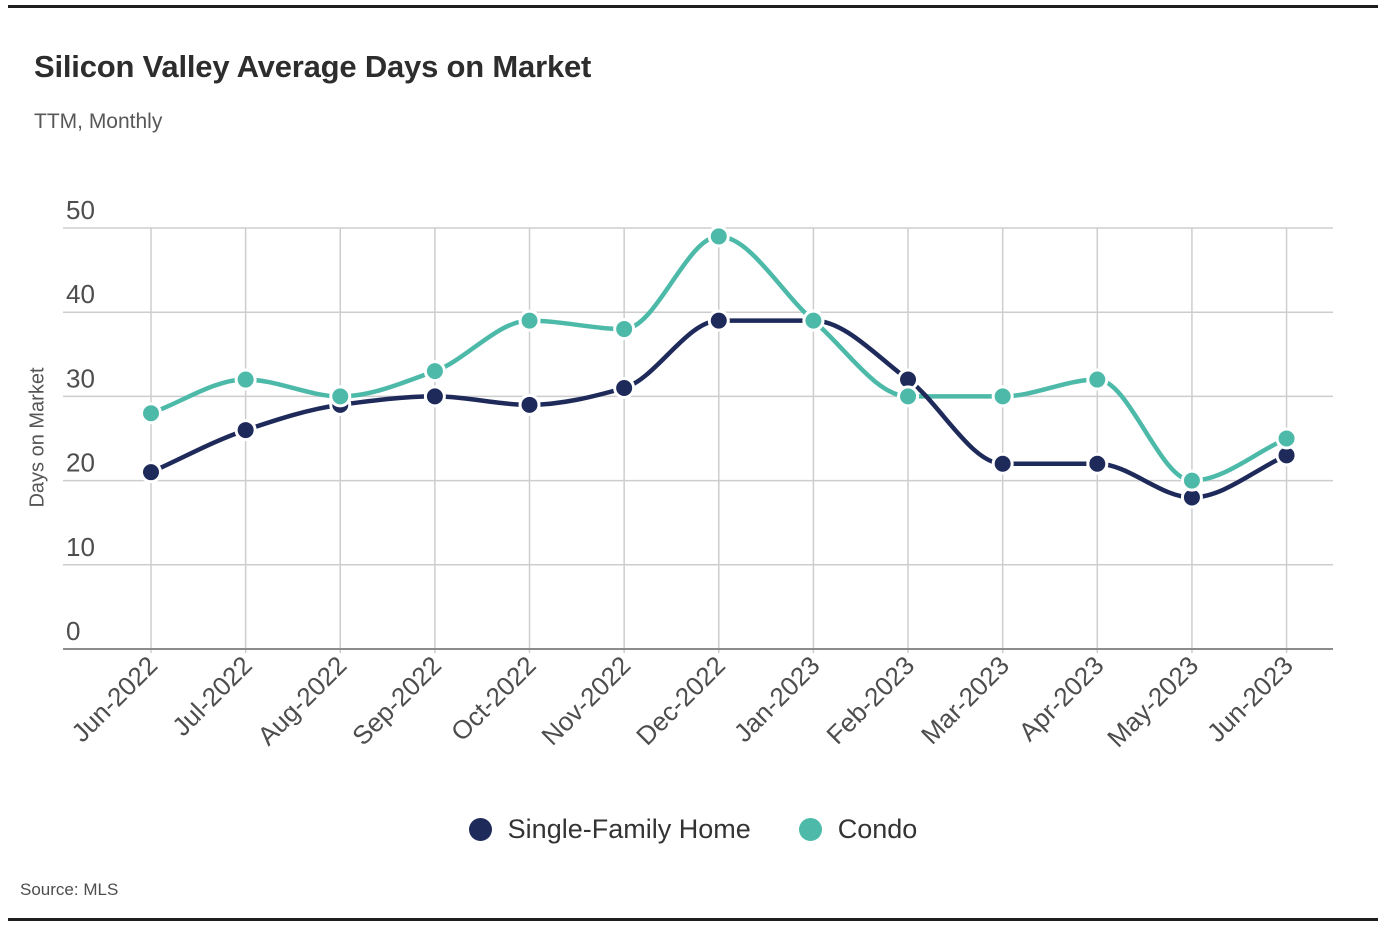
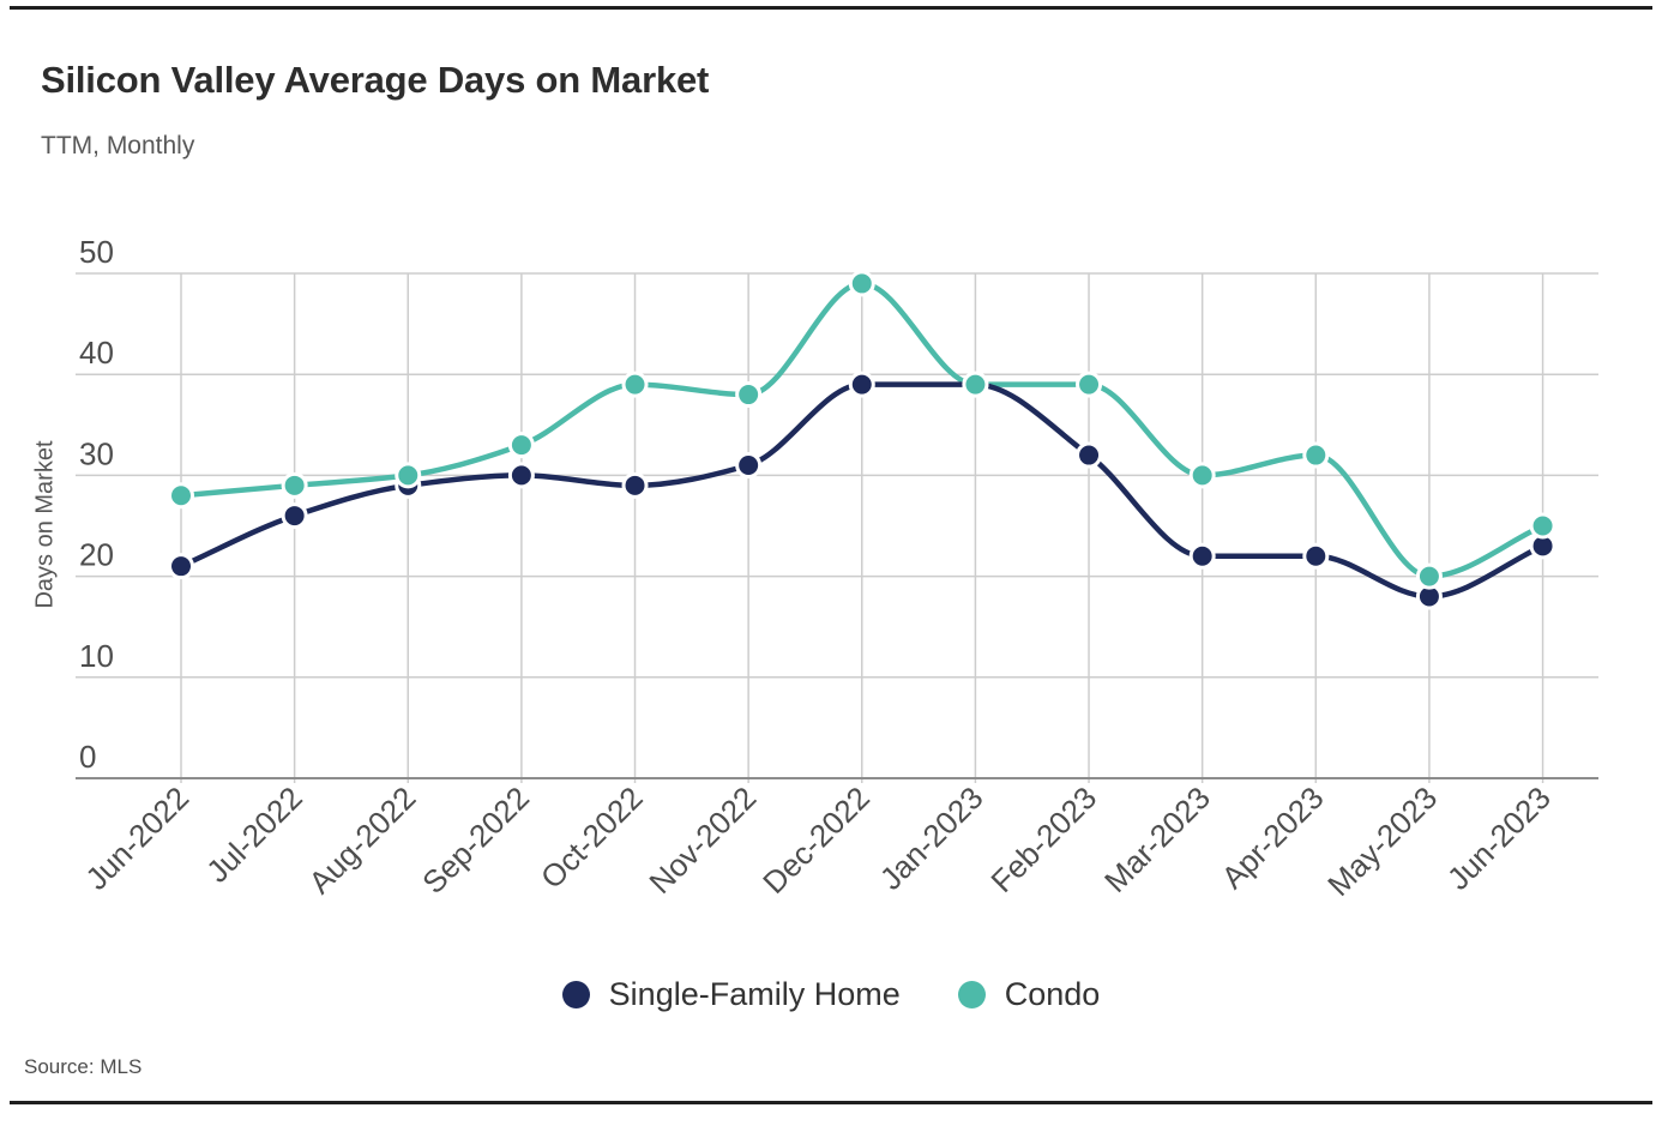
Condo/Jul-2022: 32 -> 29
Condo/Feb-2023: 30 -> 39
